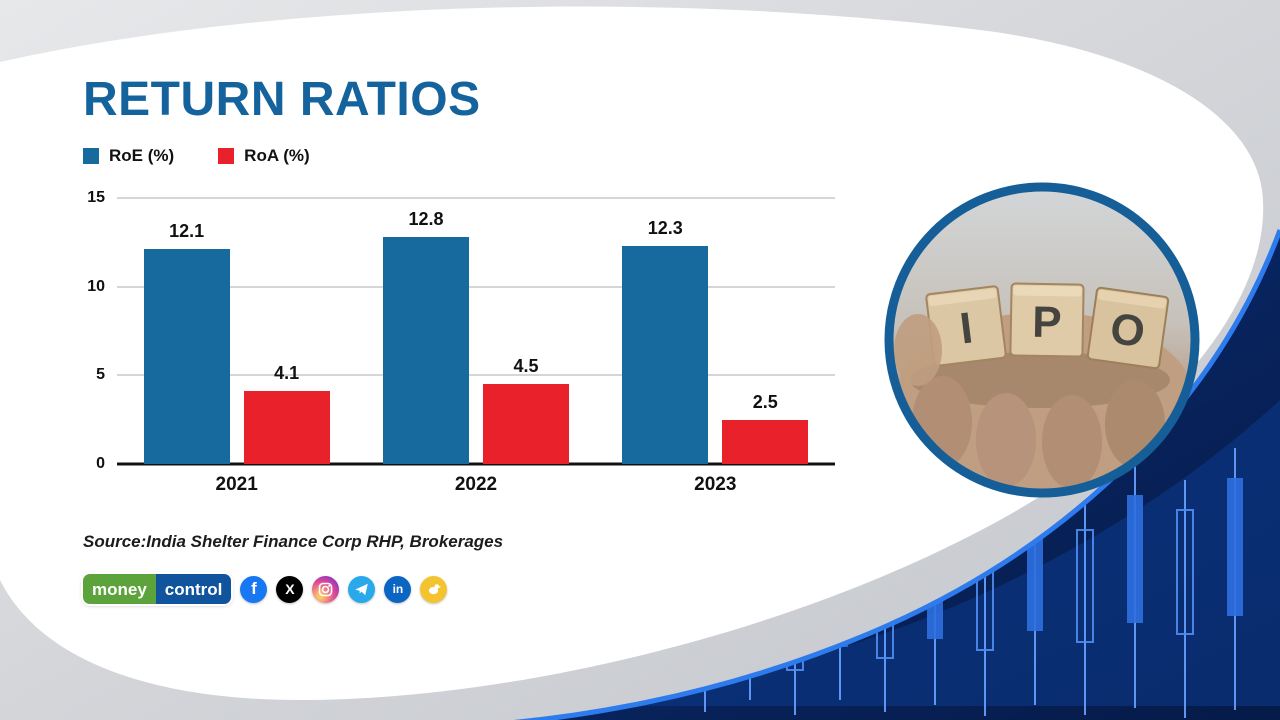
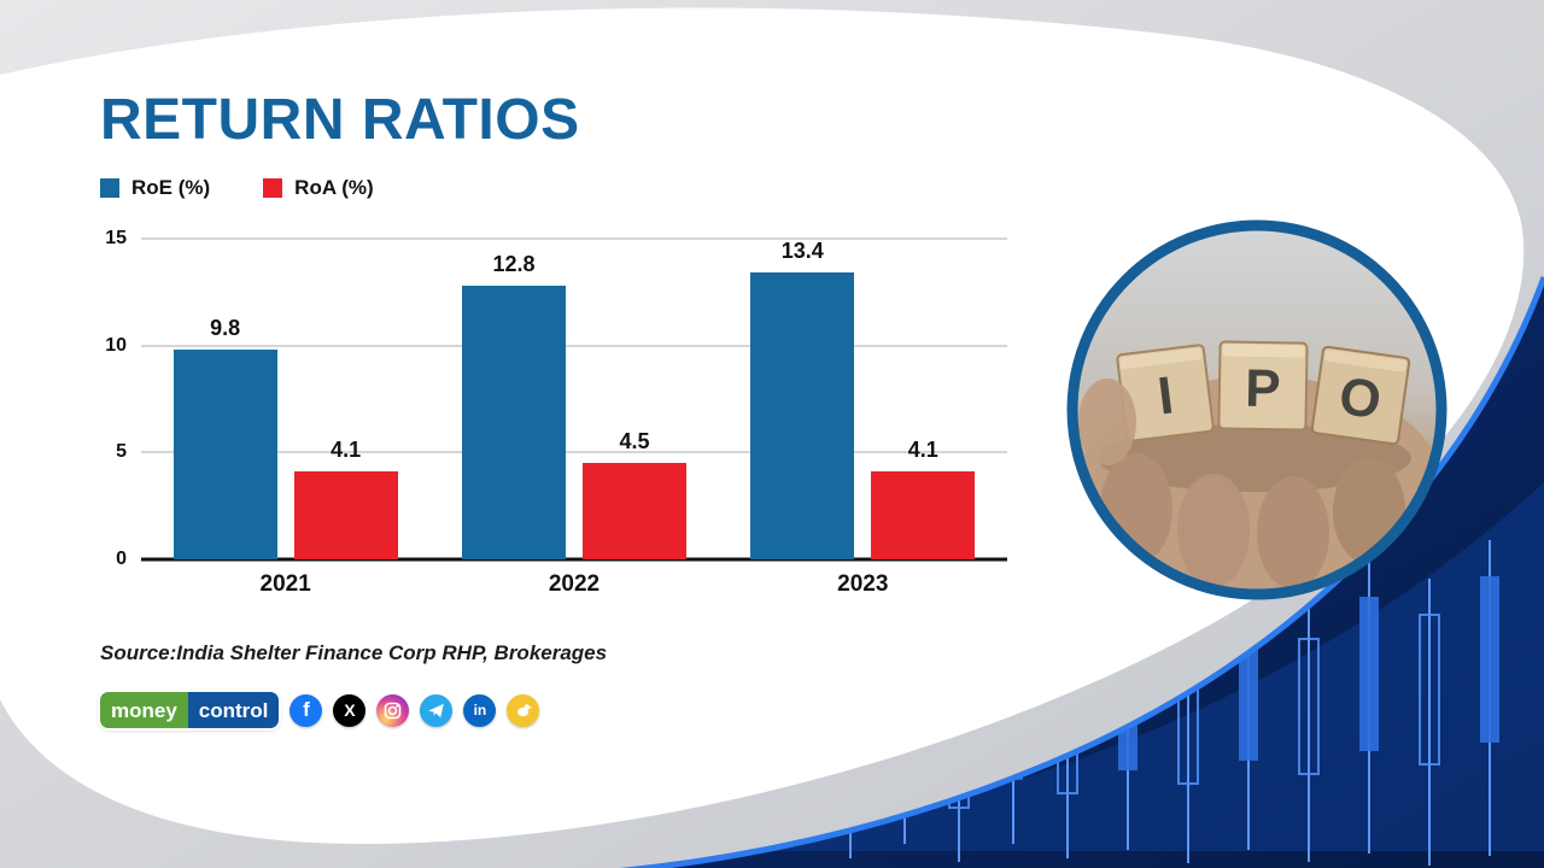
RoE (%)/2021: 12.1 -> 9.8
RoE (%)/2023: 12.3 -> 13.4
RoA (%)/2023: 2.5 -> 4.1
